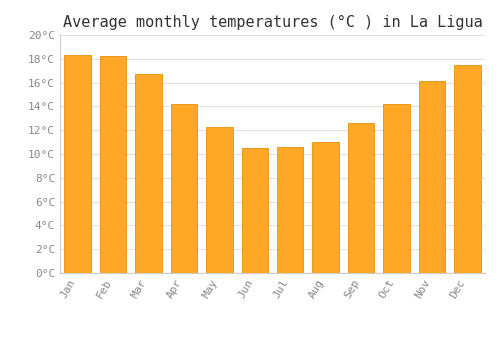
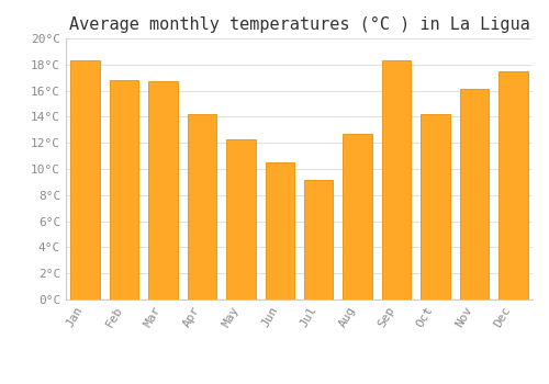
Feb: 18.2°C -> 16.8°C
Jul: 10.6°C -> 9.2°C
Aug: 11.0°C -> 12.7°C
Sep: 12.6°C -> 18.3°C
